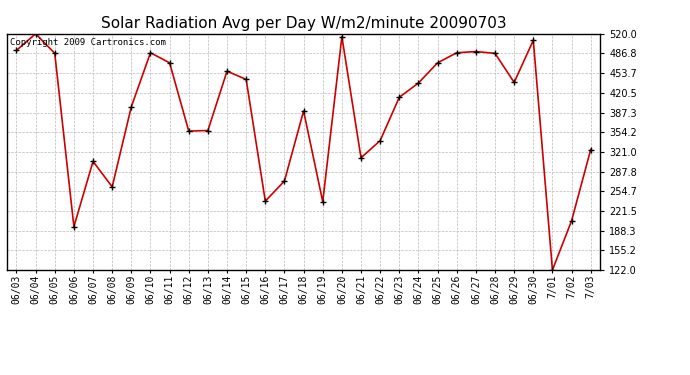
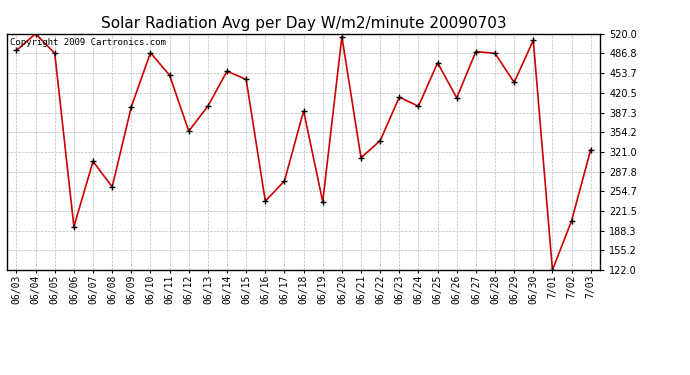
06/11: 471 -> 450
06/13: 357 -> 398
06/24: 437 -> 398
06/26: 488 -> 412
